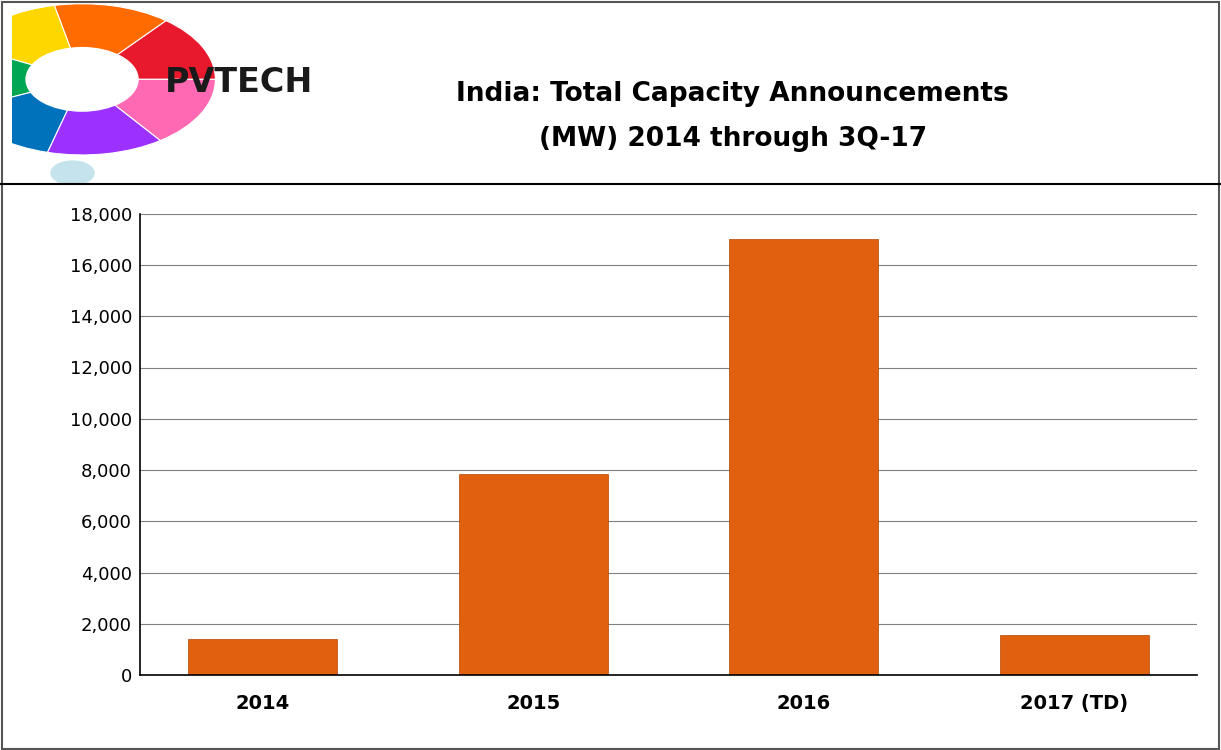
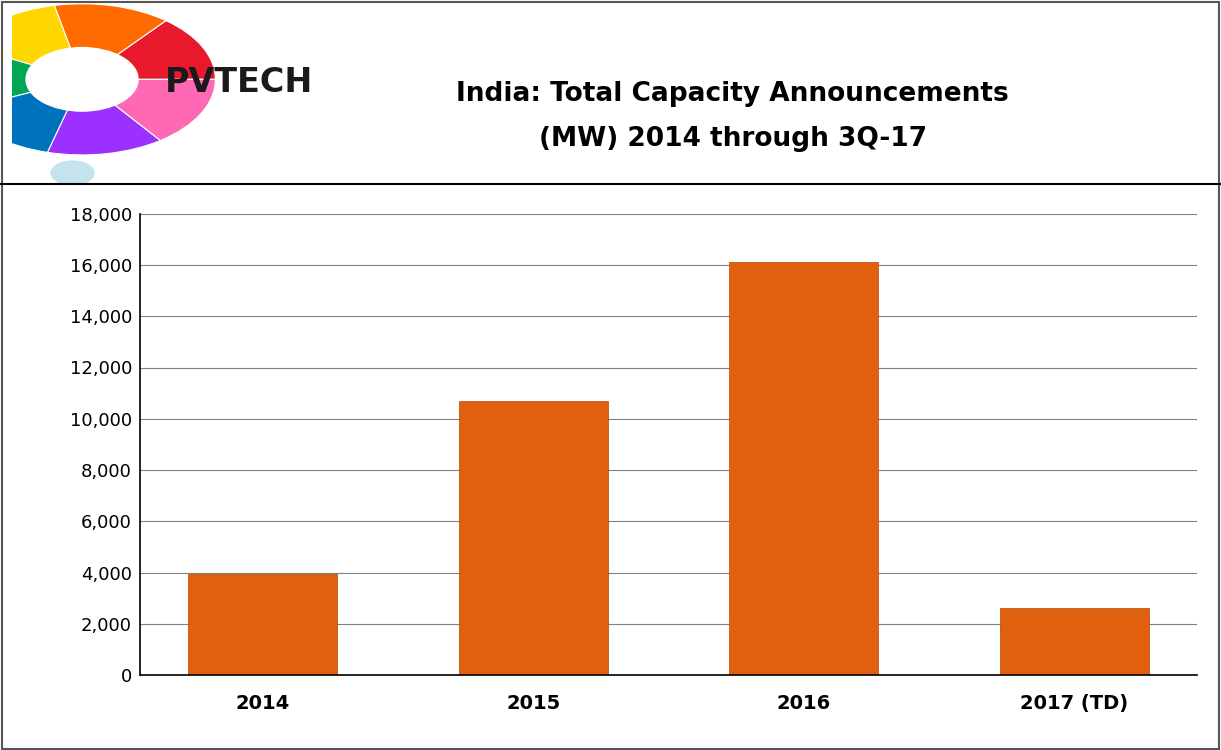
2014: 1,400 -> 3,950
2015: 7,850 -> 10,700
2016: 17,000 -> 16,100
2017 (TD): 1,550 -> 2,600
